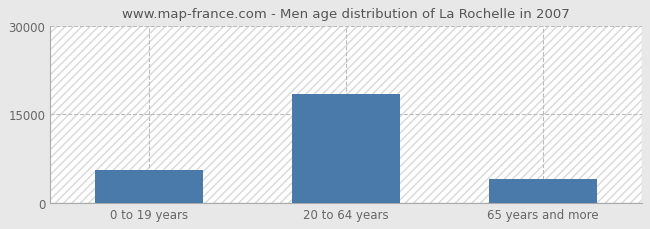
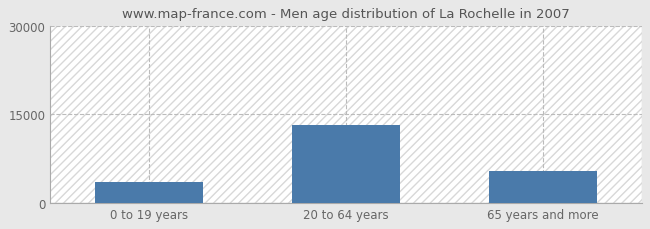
0 to 19 years: 5500 -> 3600
20 to 64 years: 18500 -> 13200
65 years and more: 4000 -> 5400
